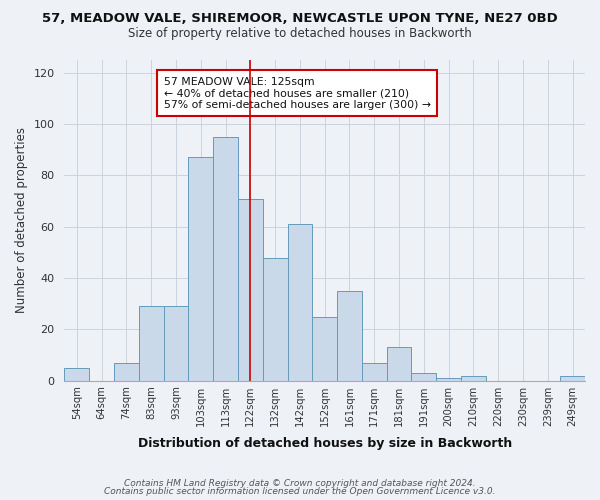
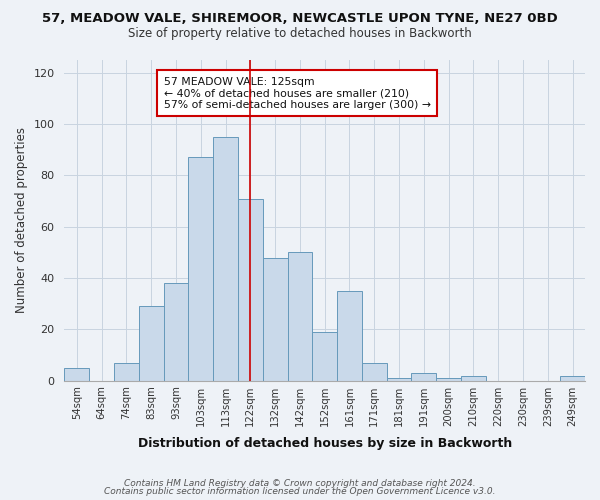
93sqm: 29 -> 38
142sqm: 61 -> 50
152sqm: 25 -> 19
181sqm: 13 -> 1
